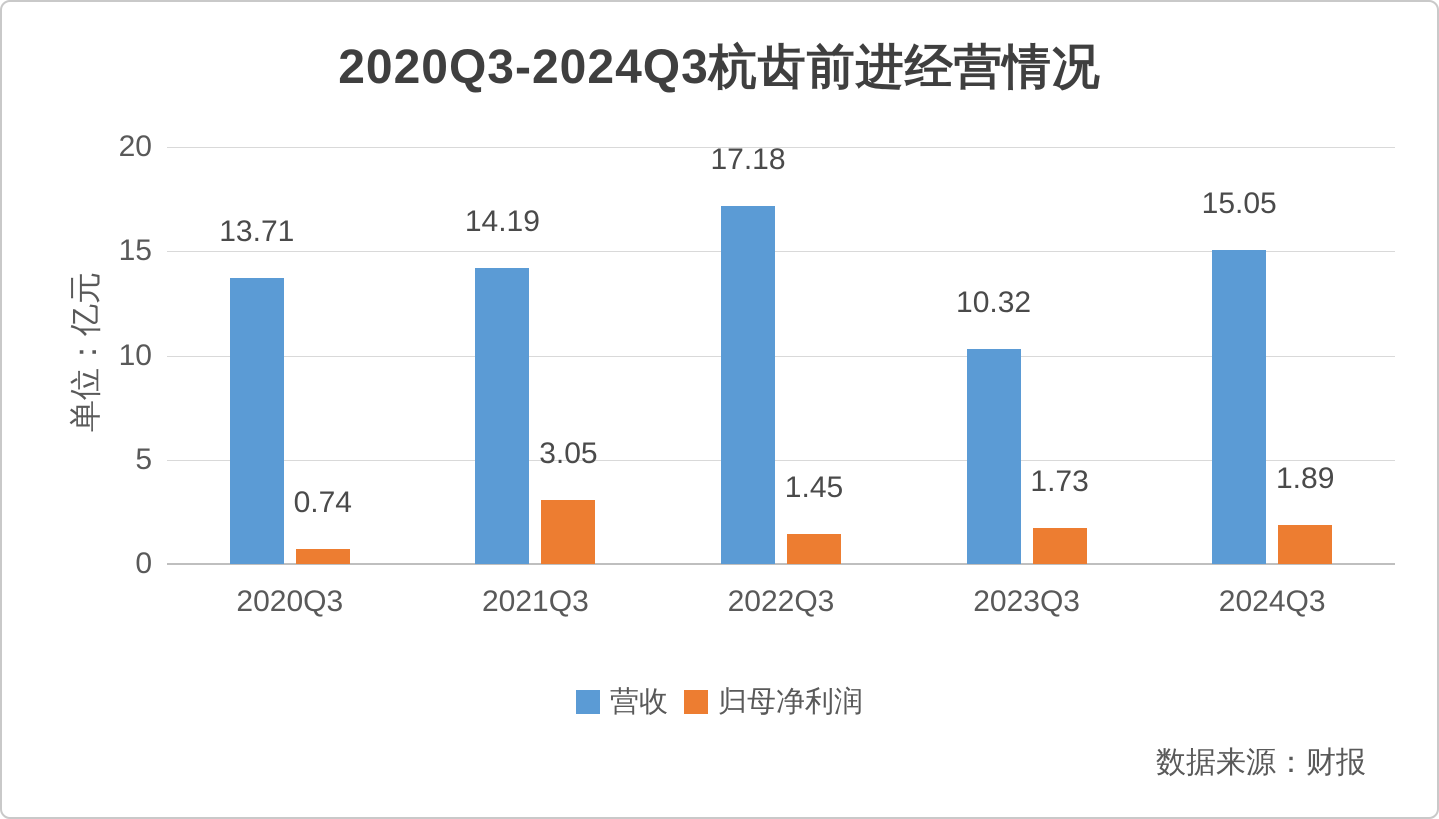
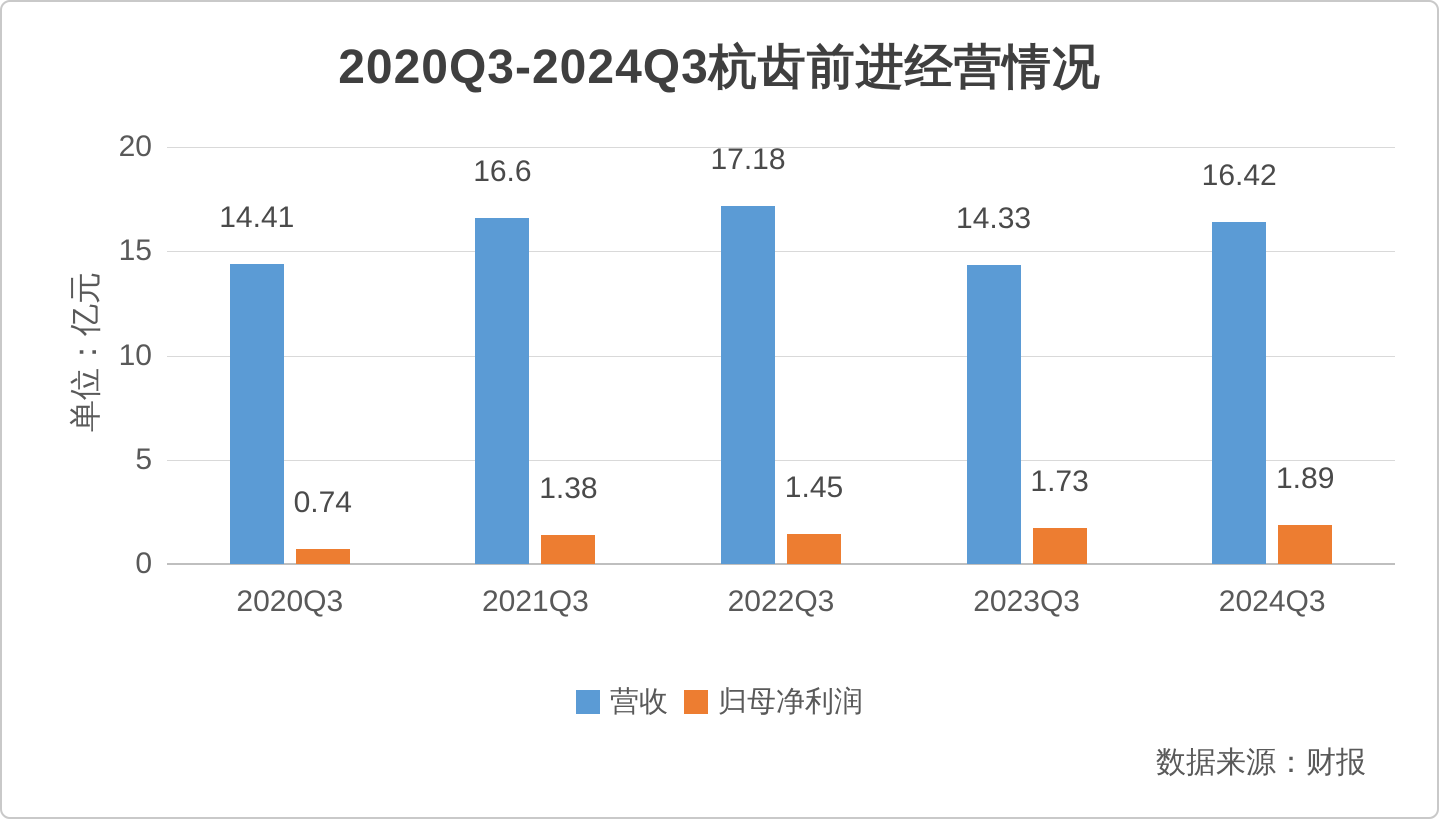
营收/2020Q3: 13.71 -> 14.41
营收/2021Q3: 14.19 -> 16.6
归母净利润/2021Q3: 3.05 -> 1.38
营收/2023Q3: 10.32 -> 14.33
营收/2024Q3: 15.05 -> 16.42
